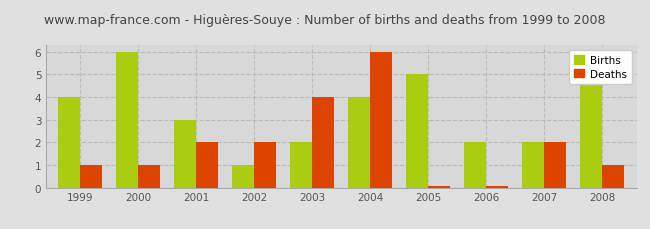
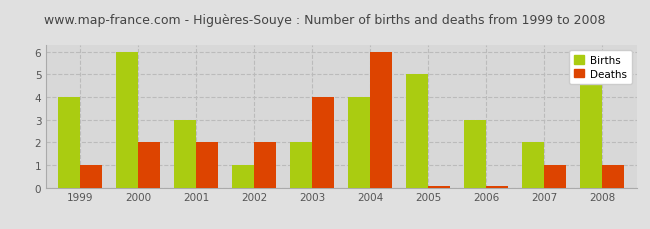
Deaths/2000: 1.00 -> 2.00
Births/2006: 2 -> 3
Deaths/2007: 2.00 -> 1.00
